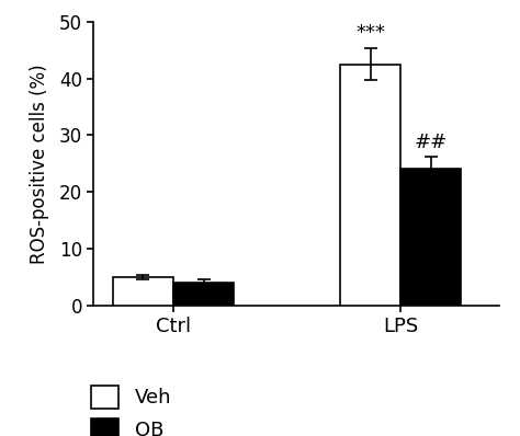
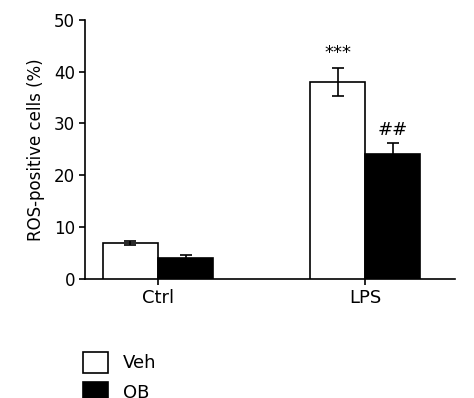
Veh/Ctrl: 5.0 -> 6.8
Veh/LPS: 42.5 -> 38.0
